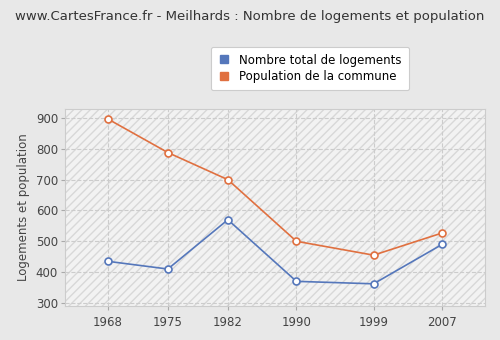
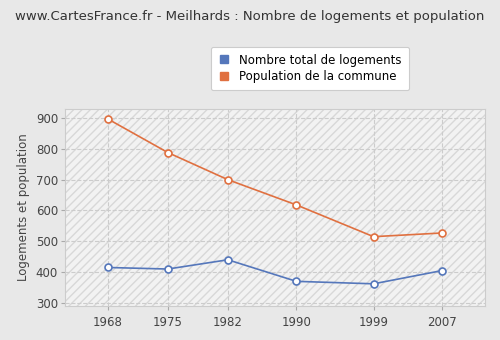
Nombre total de logements/1968: 435 -> 415
Nombre total de logements/1982: 570 -> 440
Population de la commune/1990: 500 -> 618
Population de la commune/1999: 455 -> 515
Nombre total de logements/2007: 490 -> 405
